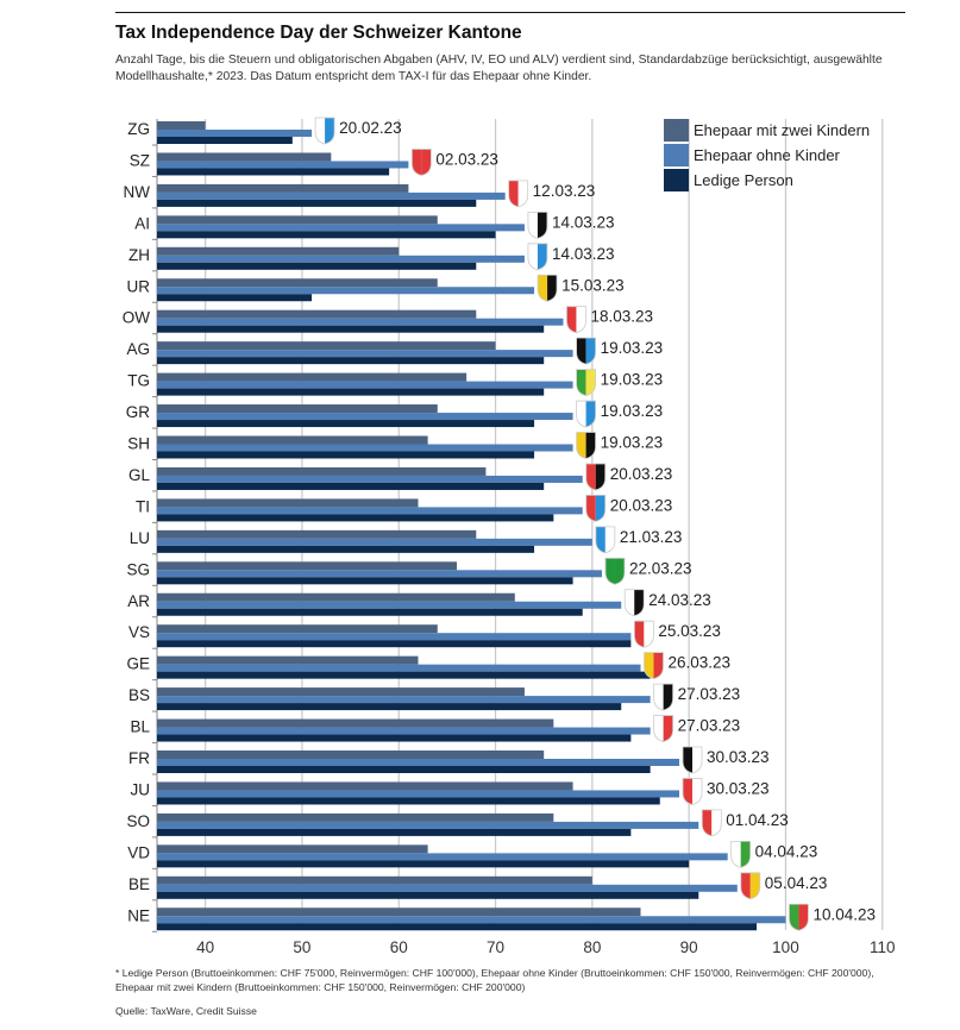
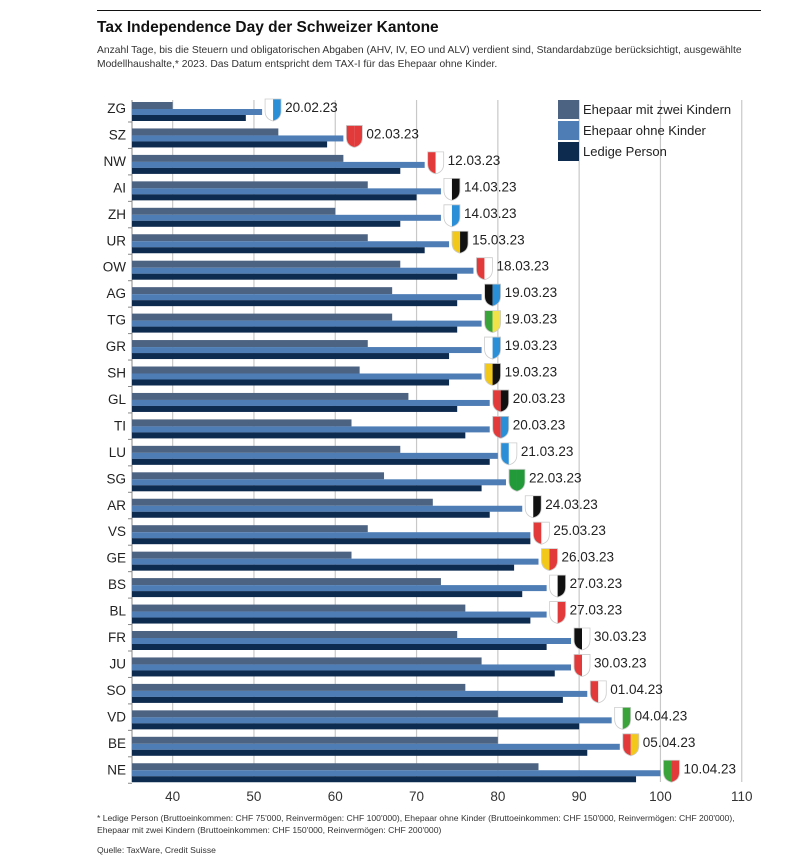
Ledige Person/UR: 51 -> 71
Ehepaar mit zwei Kindern/AG: 70 -> 67
Ledige Person/LU: 74 -> 79
Ledige Person/GE: 86 -> 82
Ledige Person/SO: 84 -> 88
Ehepaar mit zwei Kindern/VD: 63 -> 80
